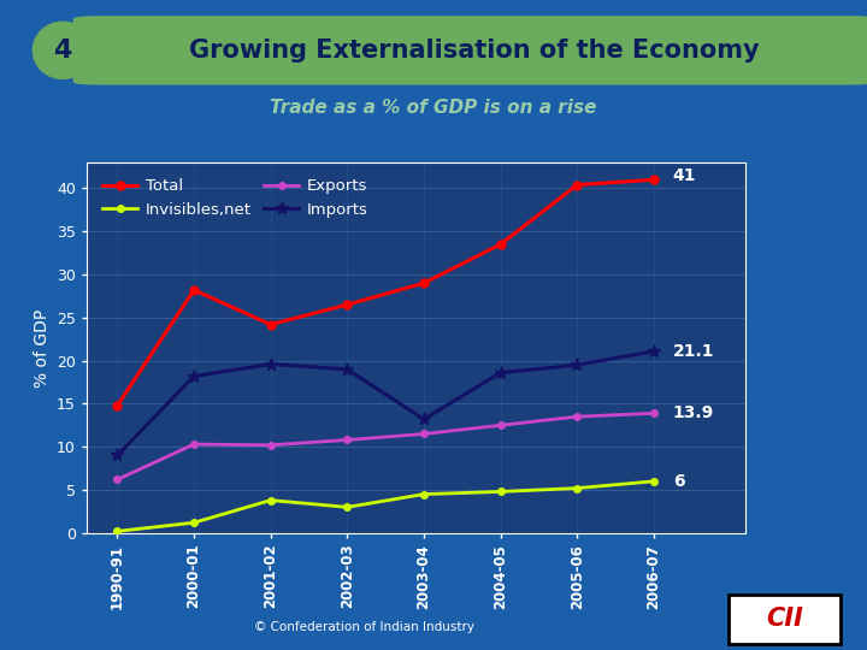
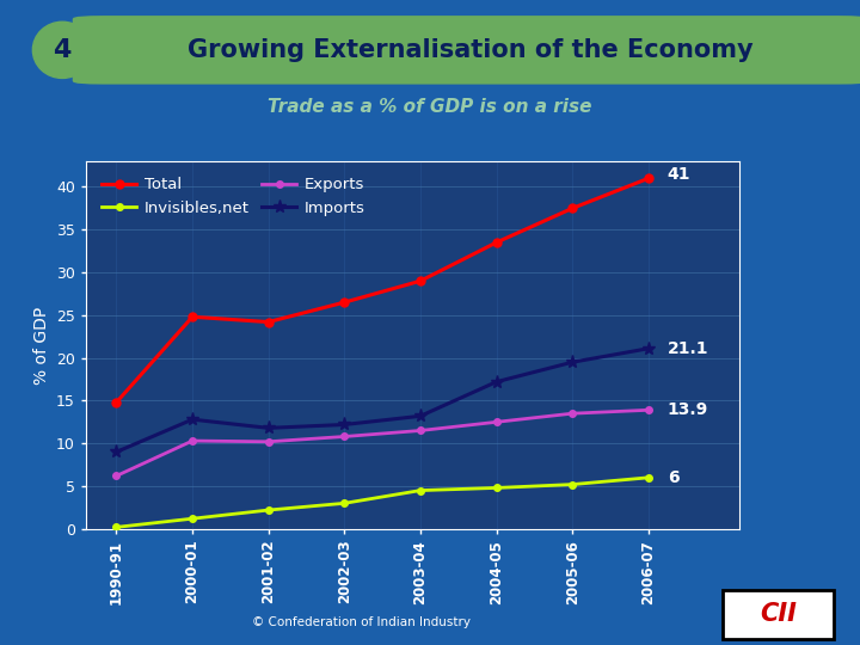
Total/2000-01: 28.2 -> 24.8
Imports/2000-01: 18.2 -> 12.8
Invisibles,net/2001-02: 3.8 -> 2.2
Imports/2001-02: 19.6 -> 11.8
Imports/2002-03: 19.0 -> 12.2
Imports/2004-05: 18.6 -> 17.2
Total/2005-06: 40.4 -> 37.5
